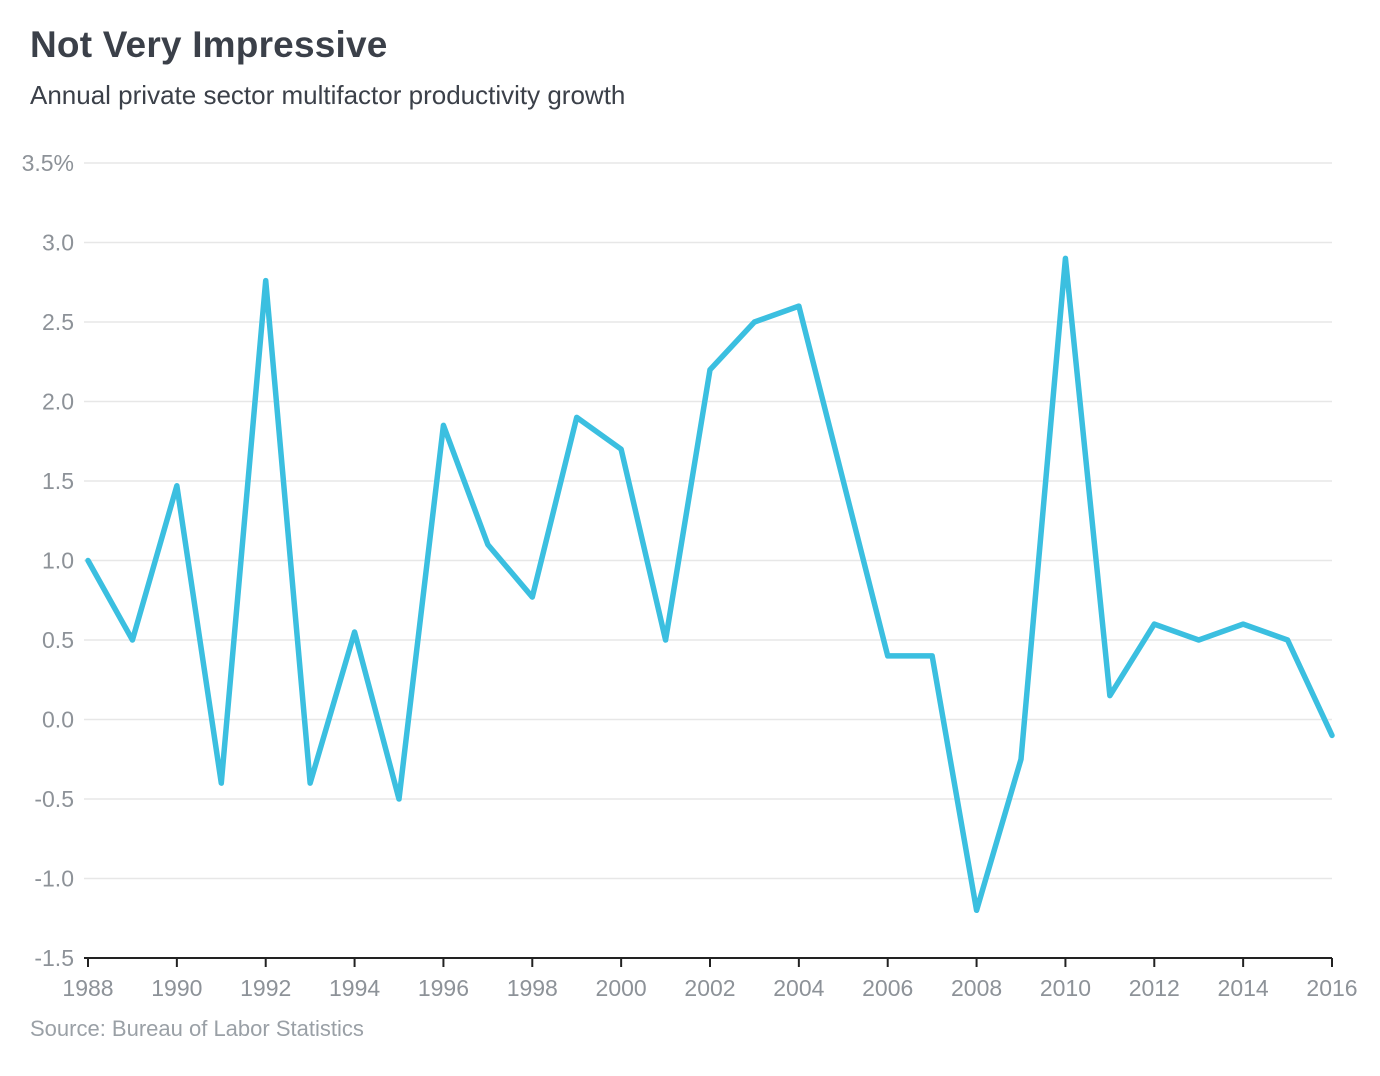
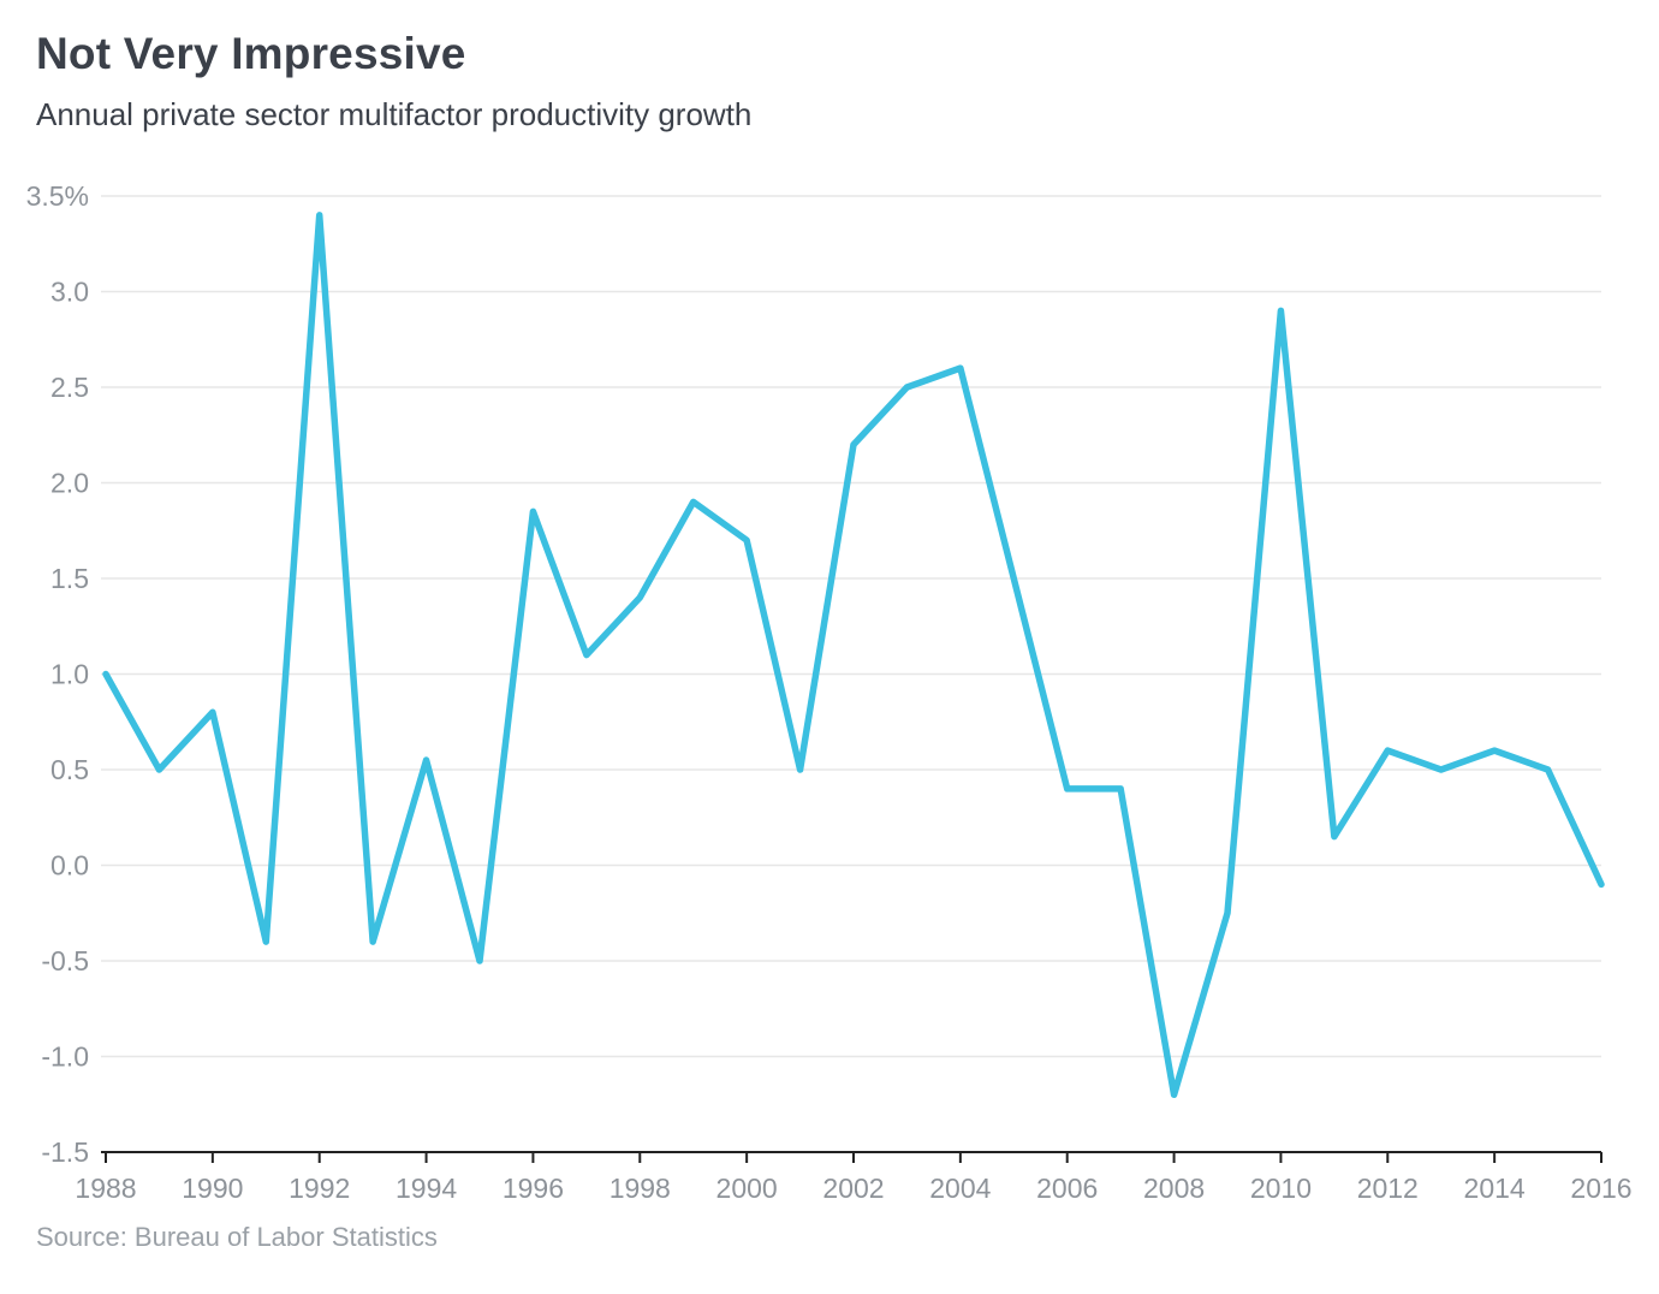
1990: 1.47% -> 0.80%
1992: 2.76% -> 3.40%
1998: 0.77% -> 1.40%
